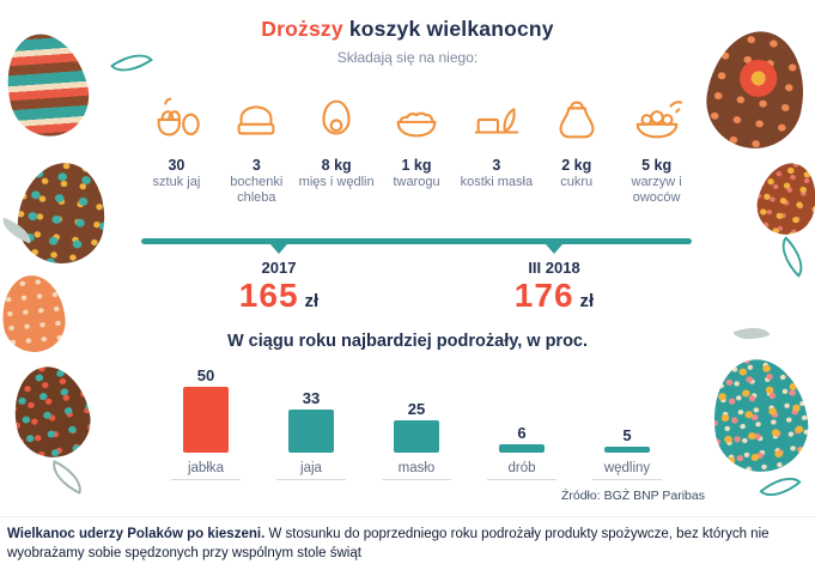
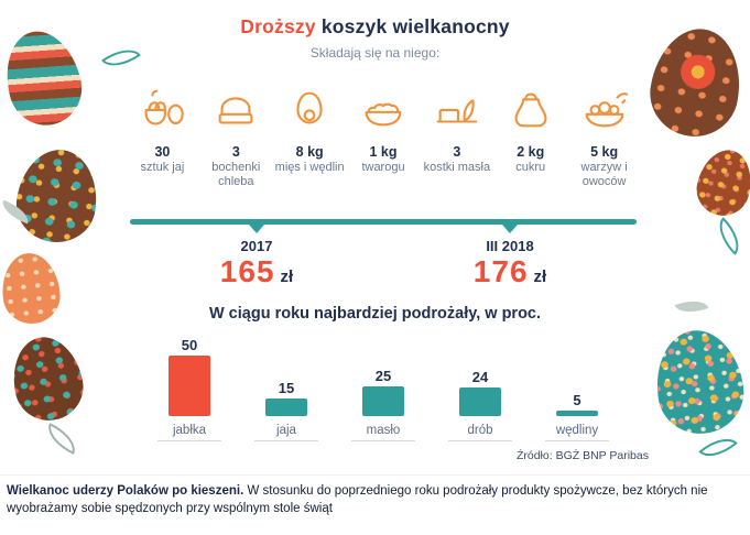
jaja: 33 -> 15
drób: 6 -> 24
